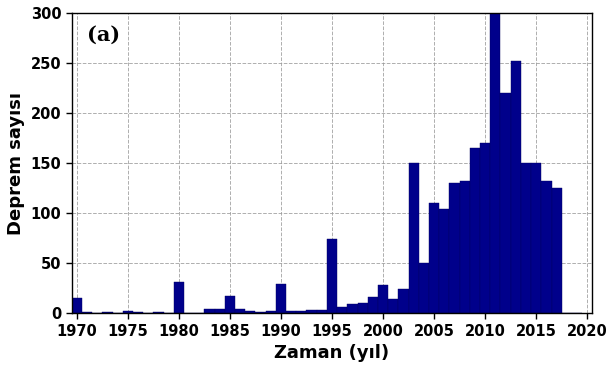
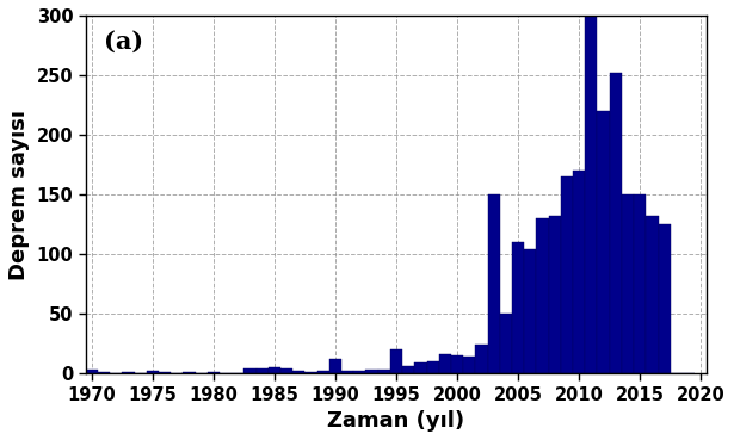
1970: 15 -> 3
1980: 31 -> 1
1985: 17 -> 5
1990: 29 -> 12
1995: 74 -> 20
2000: 28 -> 15
